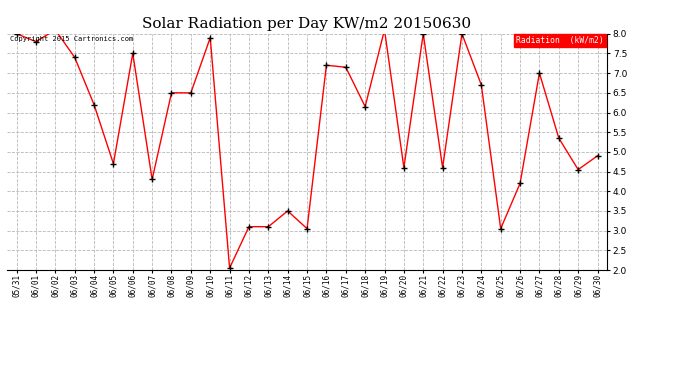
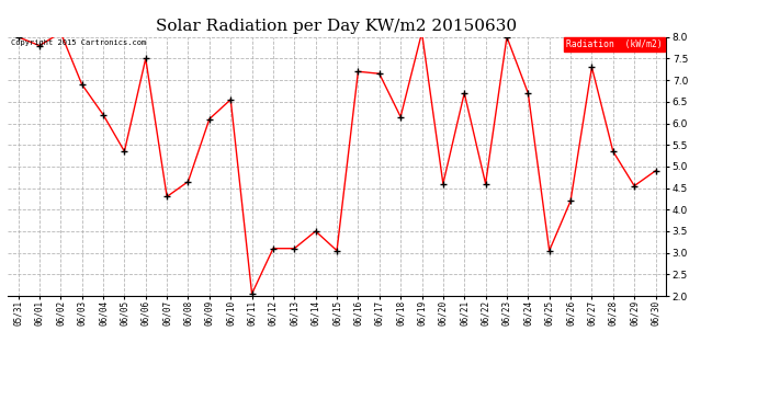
06/03: 7.40 -> 6.90
06/05: 4.70 -> 5.35
06/08: 6.50 -> 4.65
06/09: 6.50 -> 6.10
06/10: 7.90 -> 6.55
06/21: 8.00 -> 6.70
06/27: 7.00 -> 7.30
